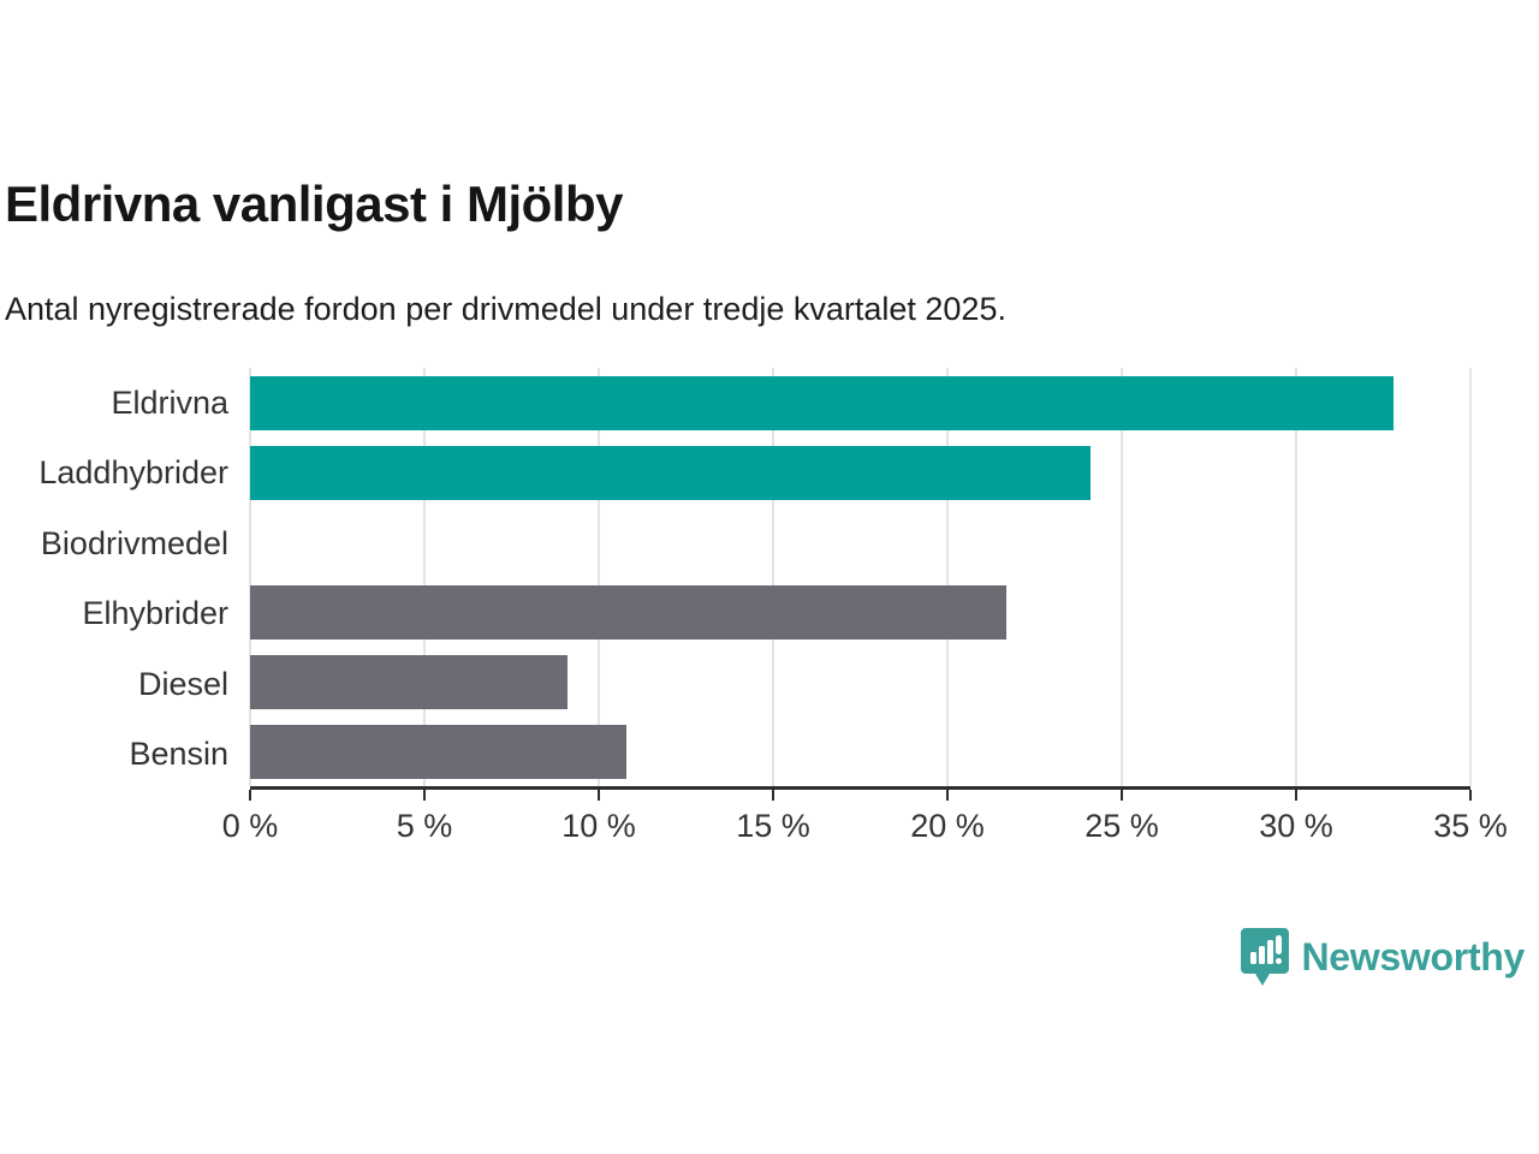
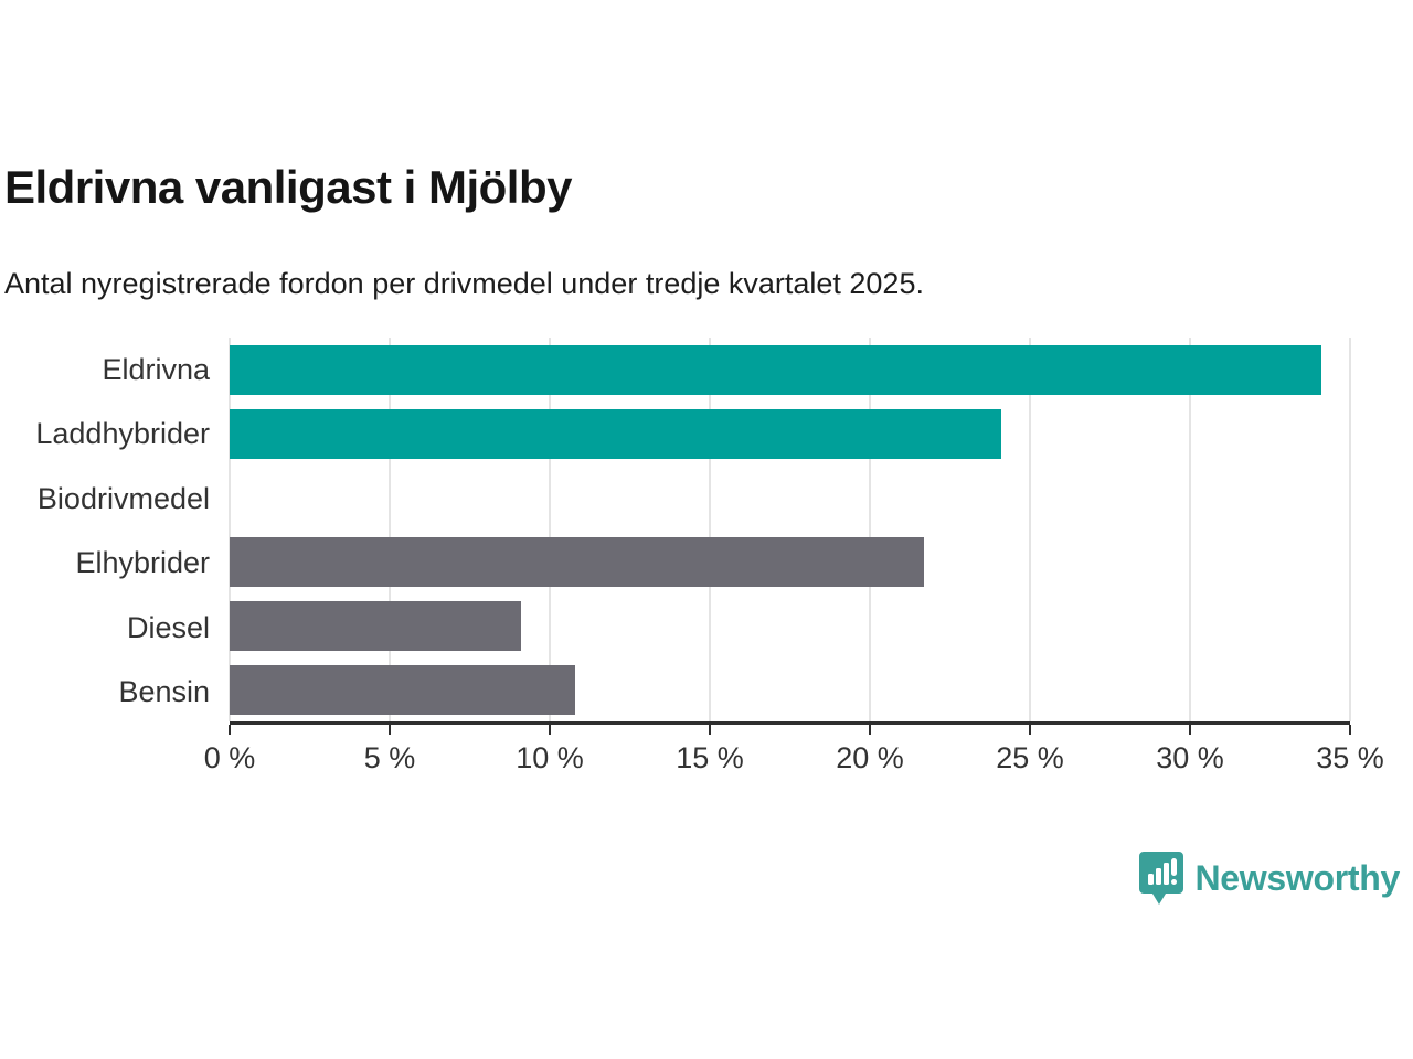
Eldrivna: 32.8% -> 34.1%
